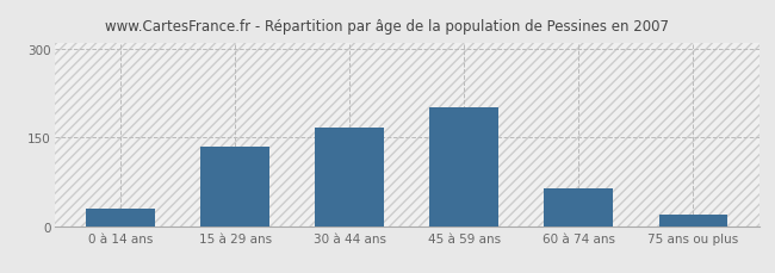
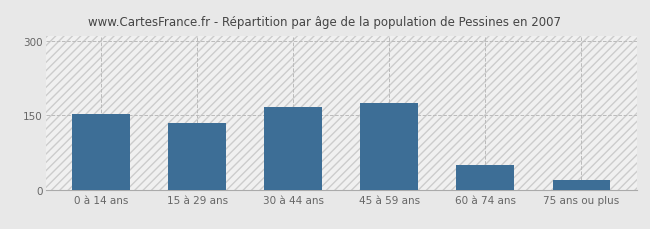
0 à 14 ans: 30 -> 152
45 à 59 ans: 200 -> 175
60 à 74 ans: 65 -> 50
